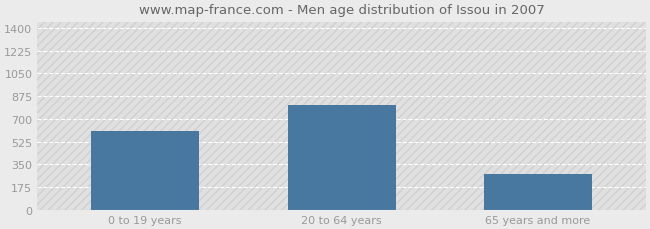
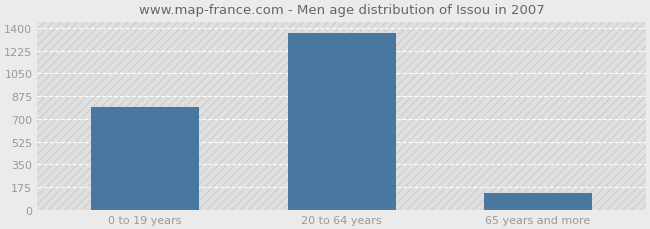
0 to 19 years: 610 -> 790
20 to 64 years: 810 -> 1360
65 years and more: 280 -> 130
